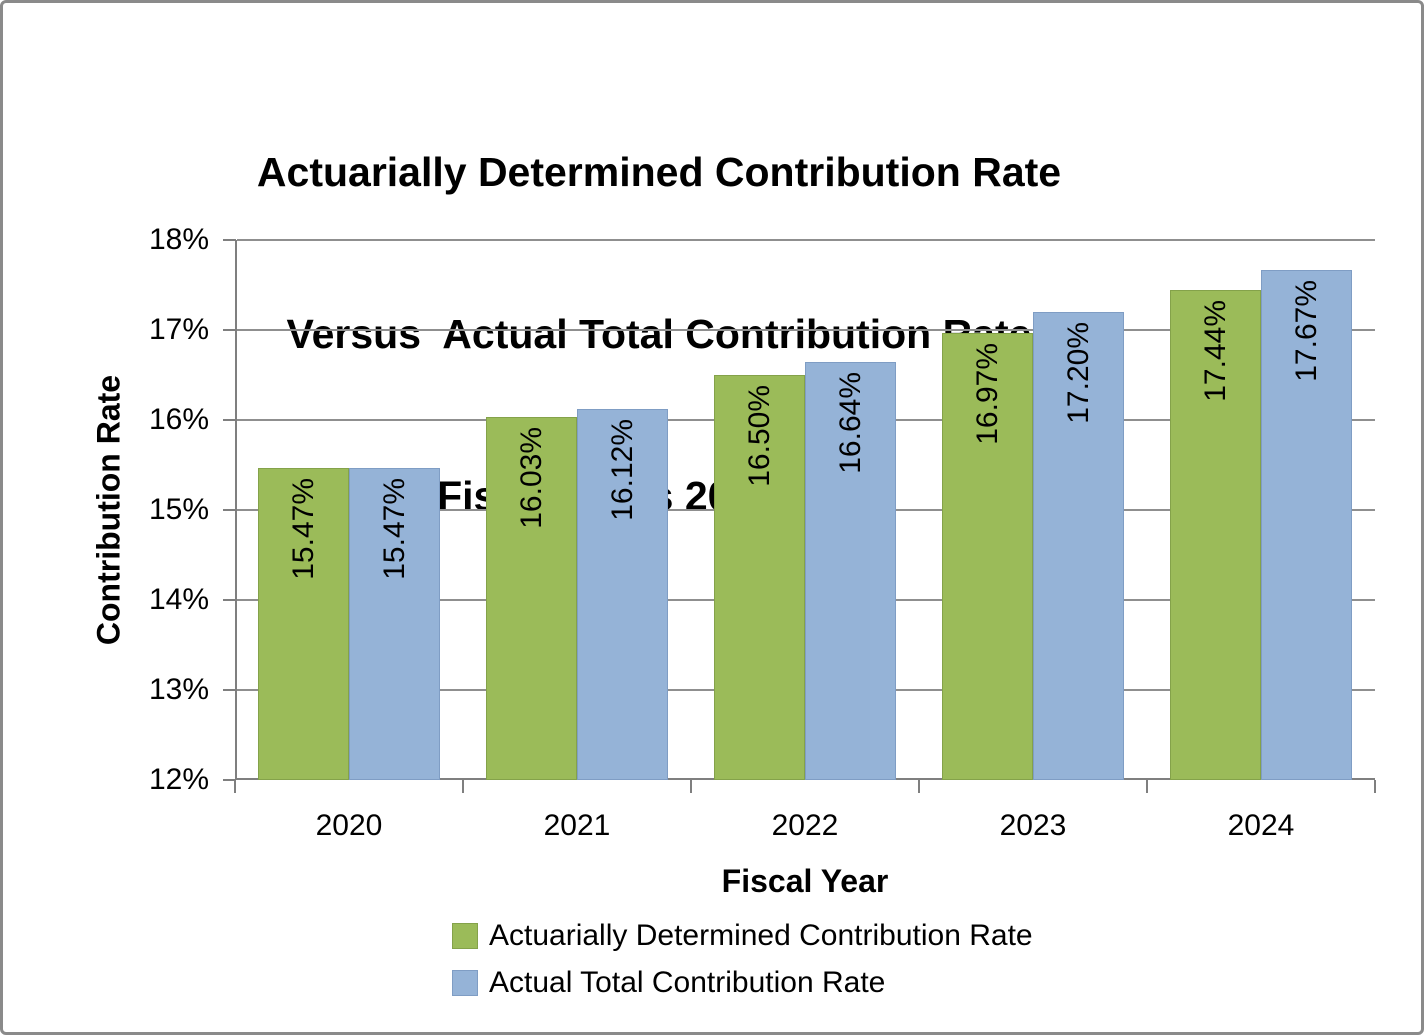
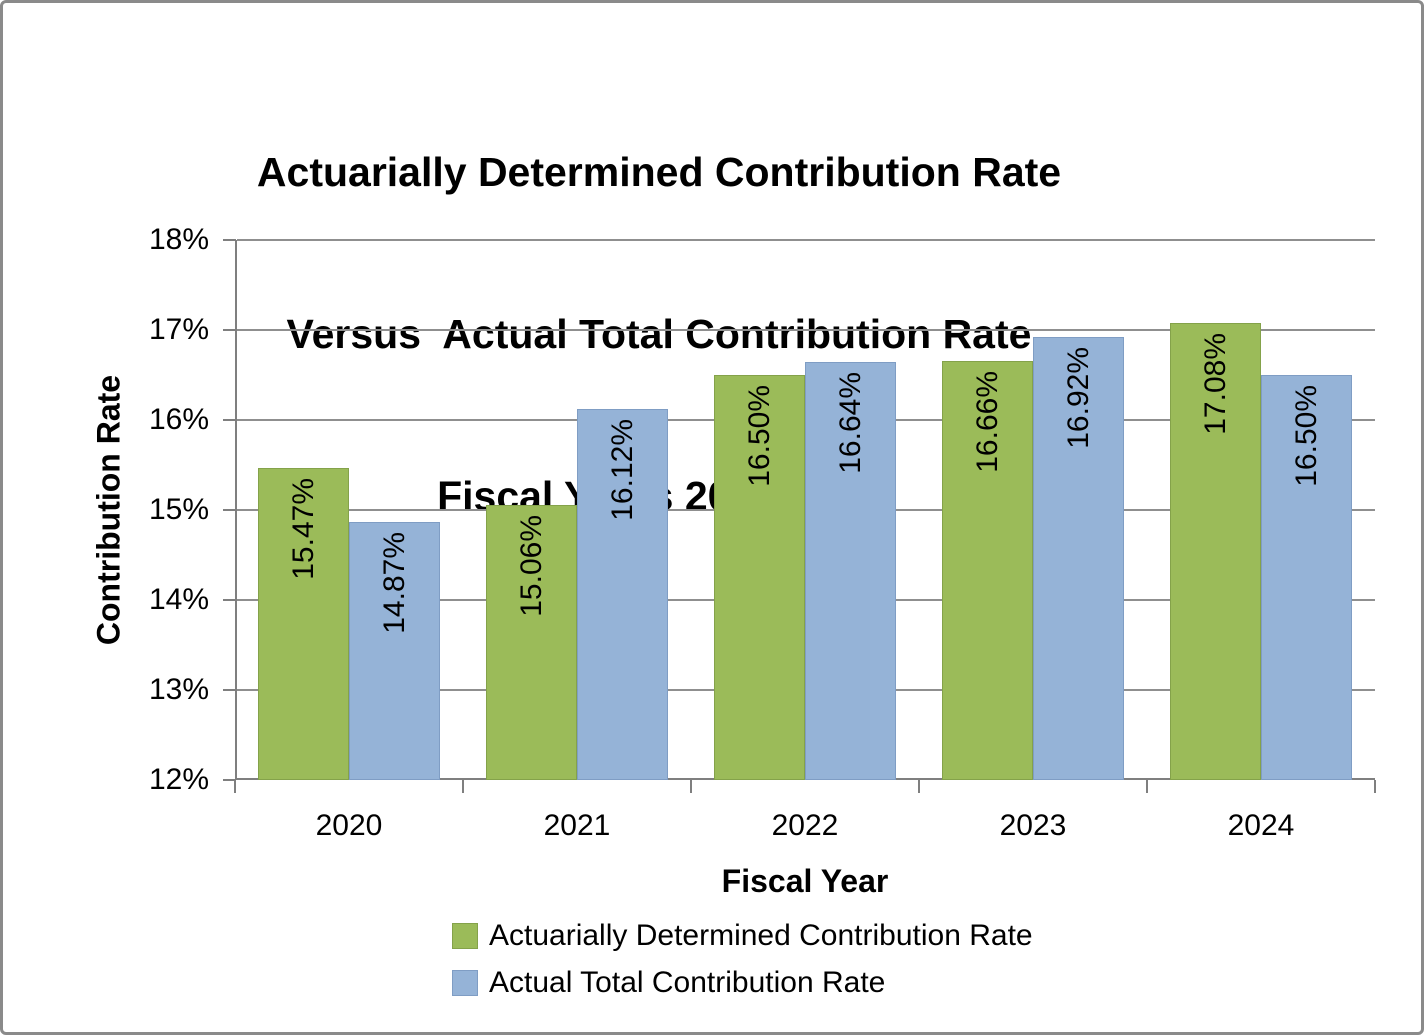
Actual Total Contribution Rate/2020: 15.47% -> 14.87%
Actuarially Determined Contribution Rate/2021: 16.03% -> 15.06%
Actuarially Determined Contribution Rate/2023: 16.97% -> 16.66%
Actual Total Contribution Rate/2023: 17.20% -> 16.92%
Actuarially Determined Contribution Rate/2024: 17.44% -> 17.08%
Actual Total Contribution Rate/2024: 17.67% -> 16.50%
